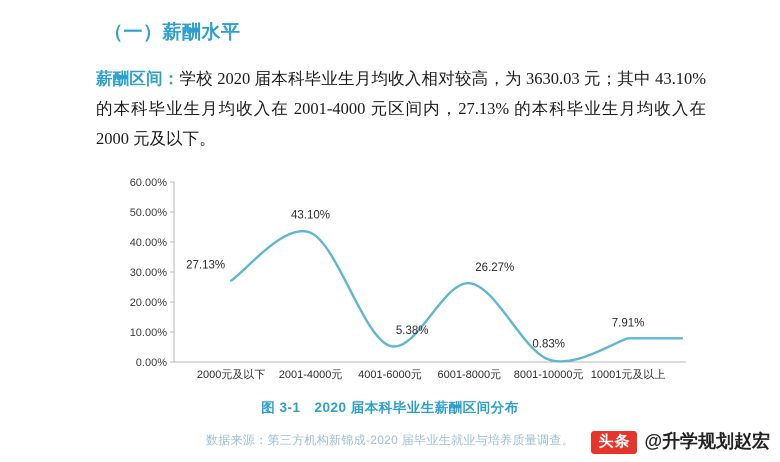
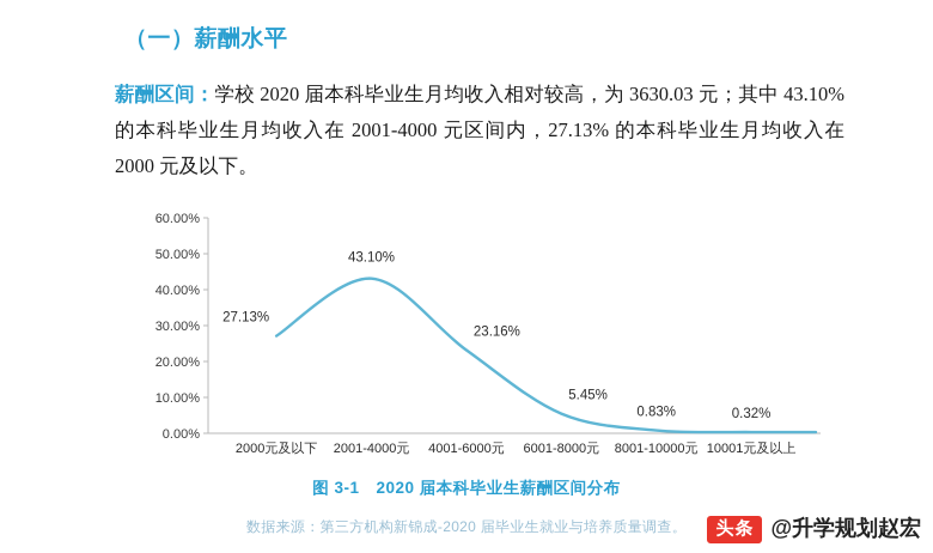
4001-6000元: 5.38% -> 23.16%
6001-8000元: 26.27% -> 5.45%
10001元及以上: 7.91% -> 0.32%
